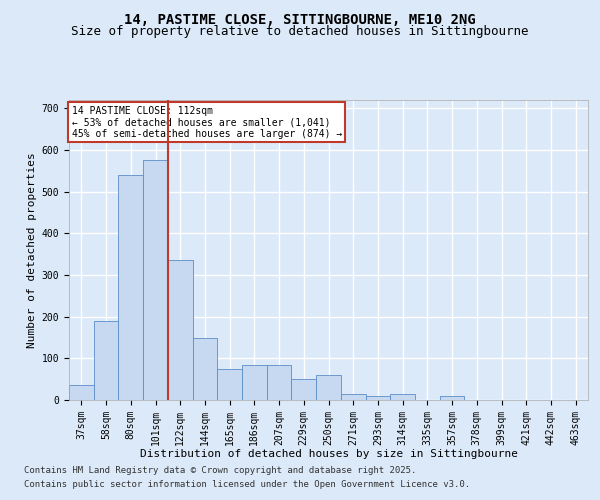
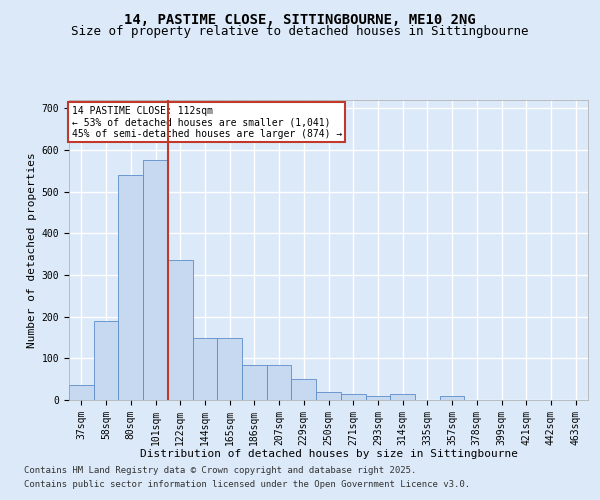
165sqm: 75 -> 150
250sqm: 60 -> 20
